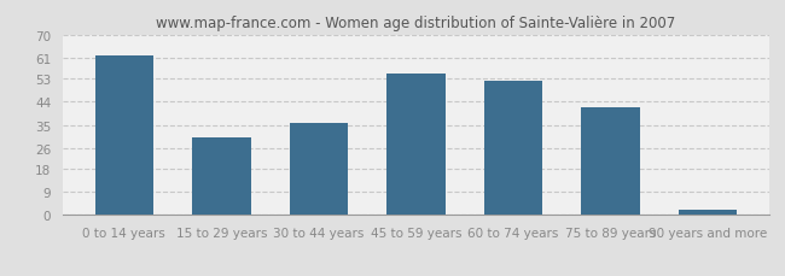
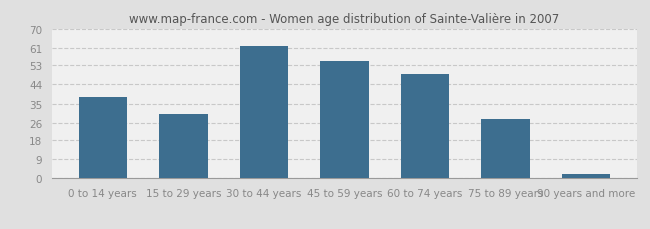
0 to 14 years: 62 -> 38
30 to 44 years: 36 -> 62
60 to 74 years: 52 -> 49
75 to 89 years: 42 -> 28
